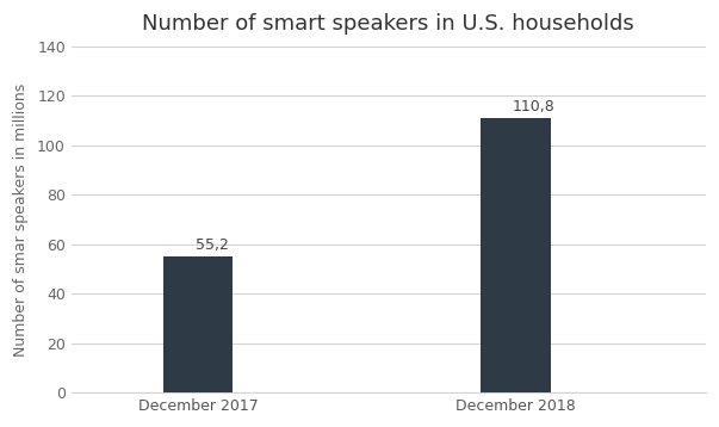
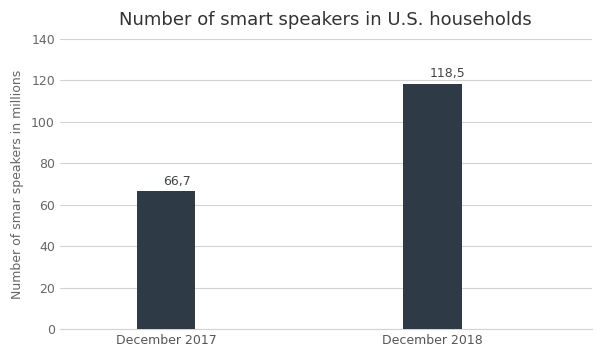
December 2017: 55,2 -> 66,7
December 2018: 110,8 -> 118,5
